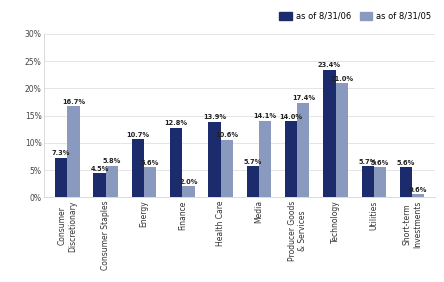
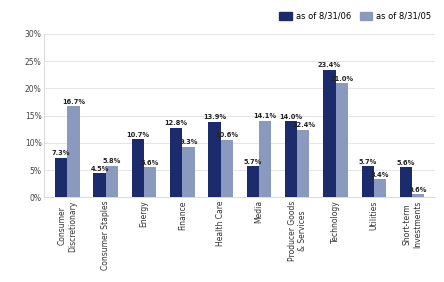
as of 8/31/05/Finance: 2.0% -> 9.3%
as of 8/31/05/Producer Goods & Services: 17.4% -> 12.4%
as of 8/31/05/Utilities: 5.6% -> 3.4%
